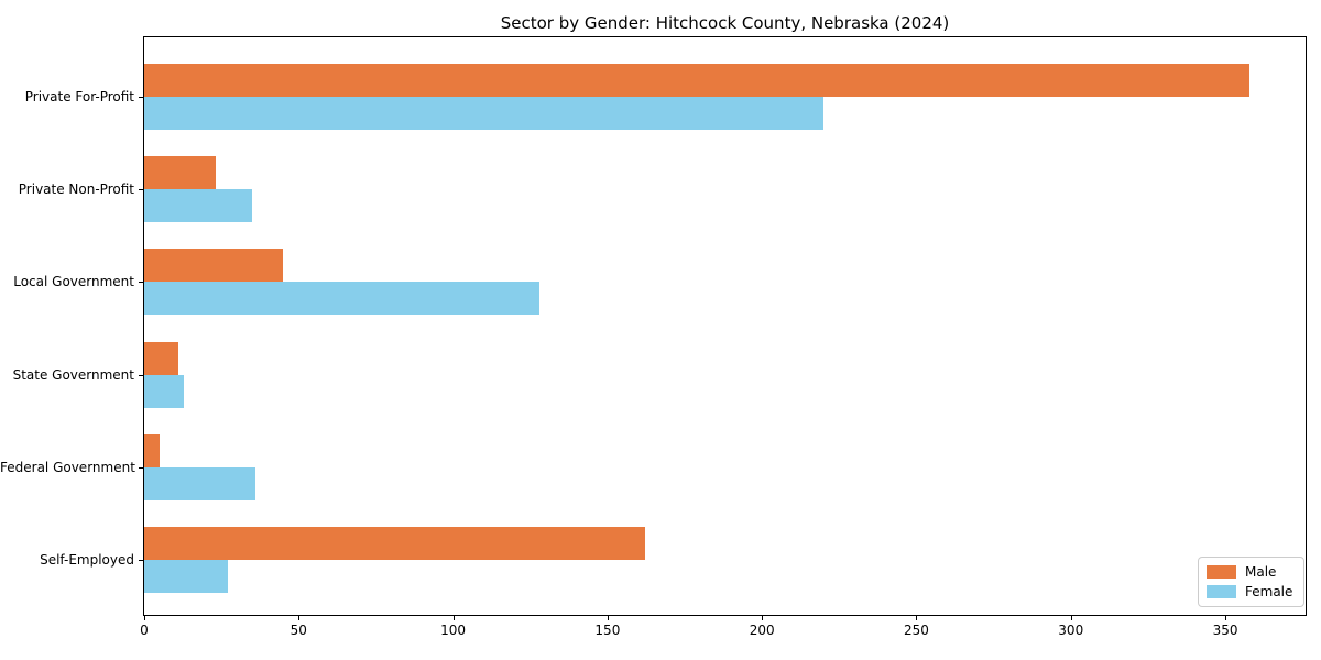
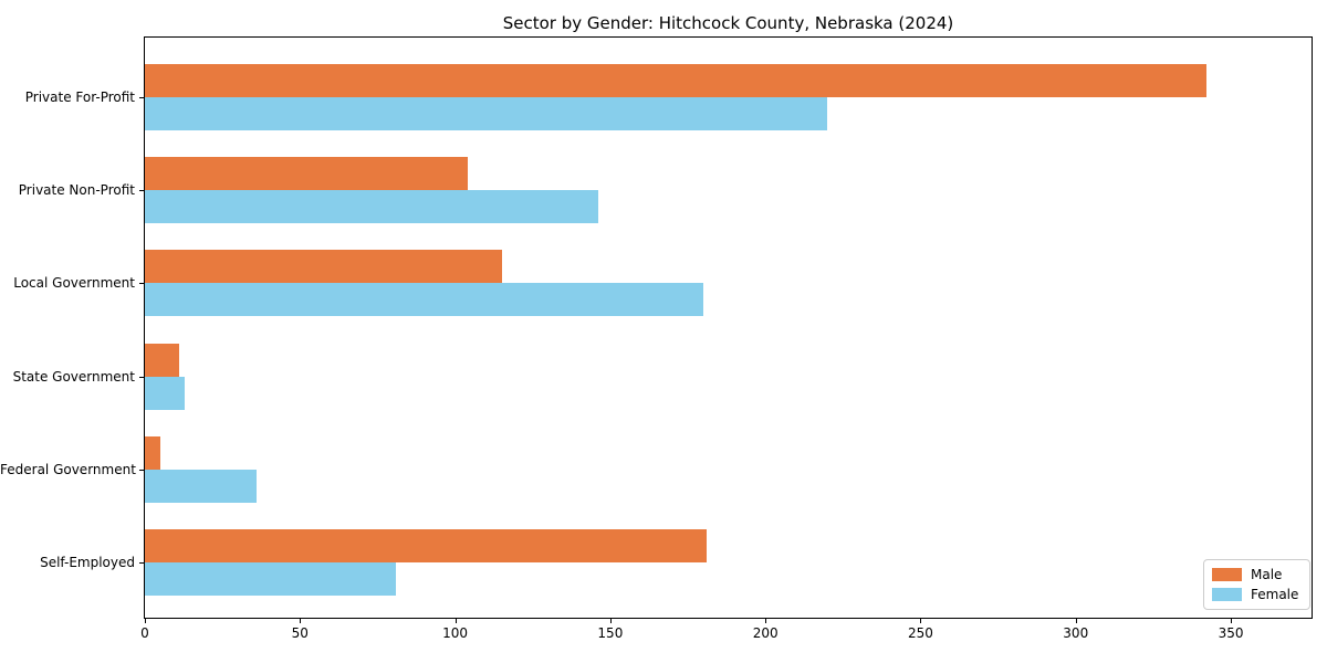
Male/Private For-Profit: 358 -> 342
Male/Private Non-Profit: 23 -> 104
Female/Private Non-Profit: 35 -> 146
Male/Local Government: 45 -> 115
Female/Local Government: 128 -> 180
Male/Self-Employed: 162 -> 181
Female/Self-Employed: 27 -> 81
